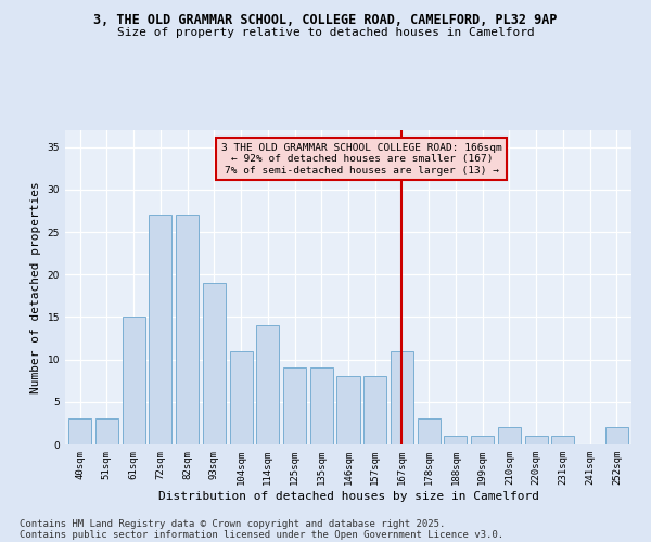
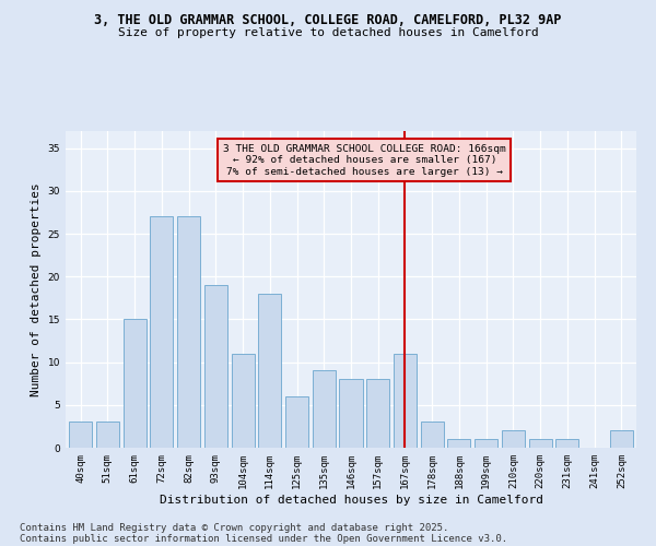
114sqm: 14 -> 18
125sqm: 9 -> 6
